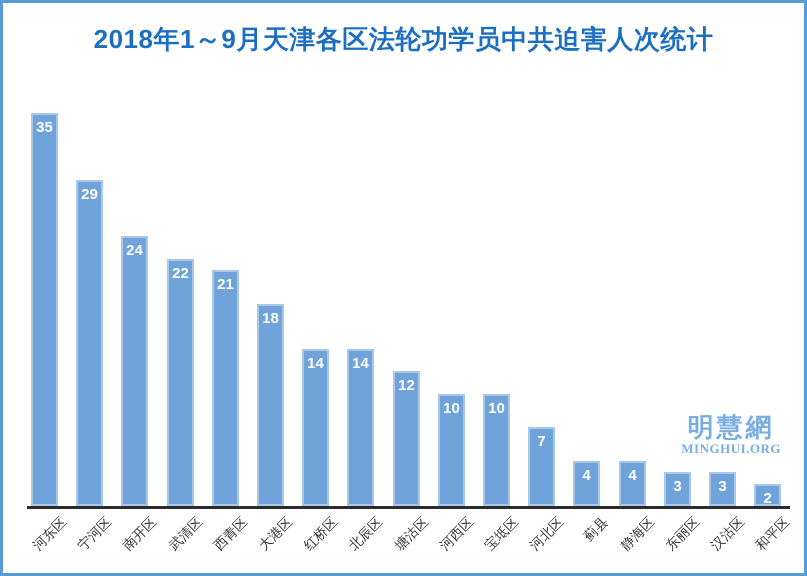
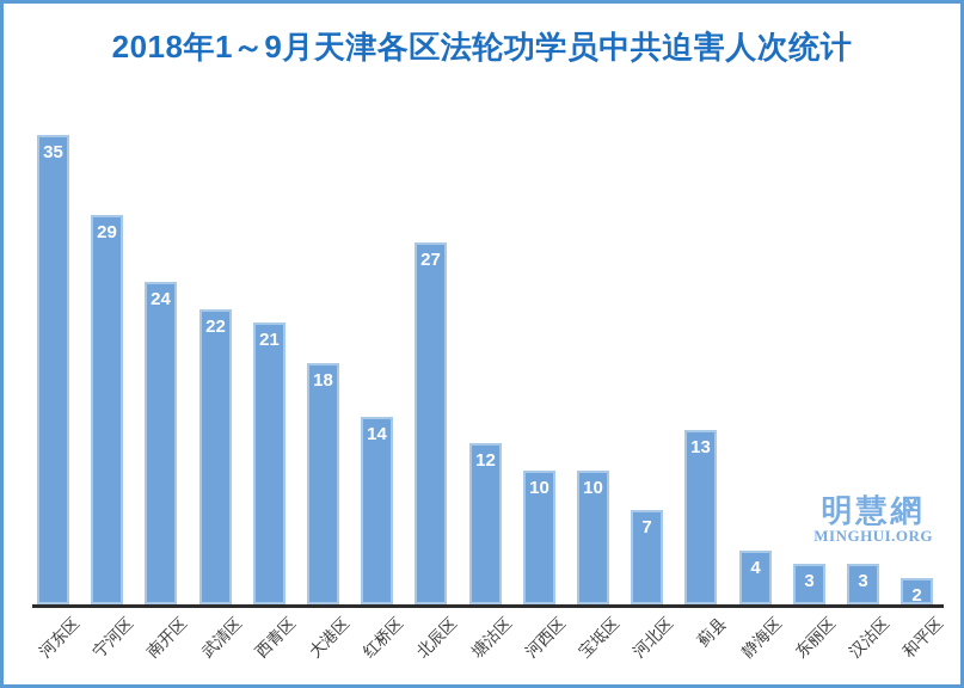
北辰区: 14 -> 27
蓟县: 4 -> 13
